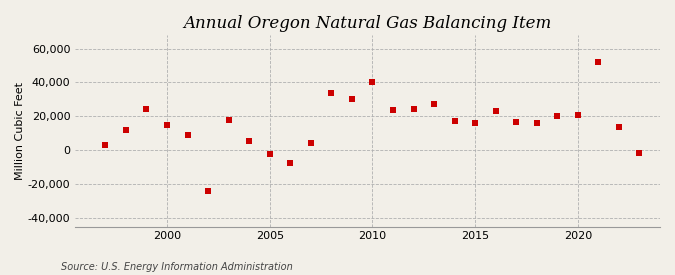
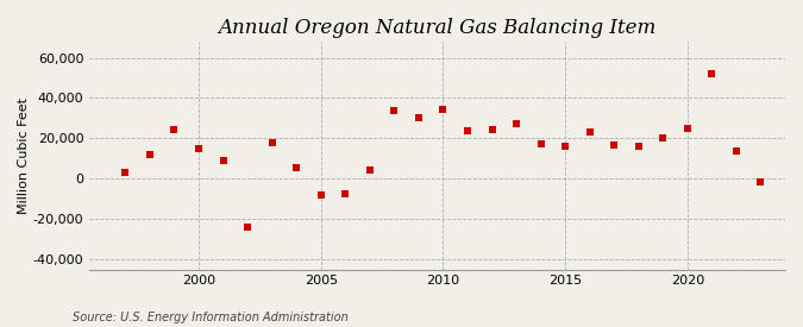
2005: -2,000 -> -8,000
2010: 40,000 -> 34,000
2020: 21,000 -> 25,000
